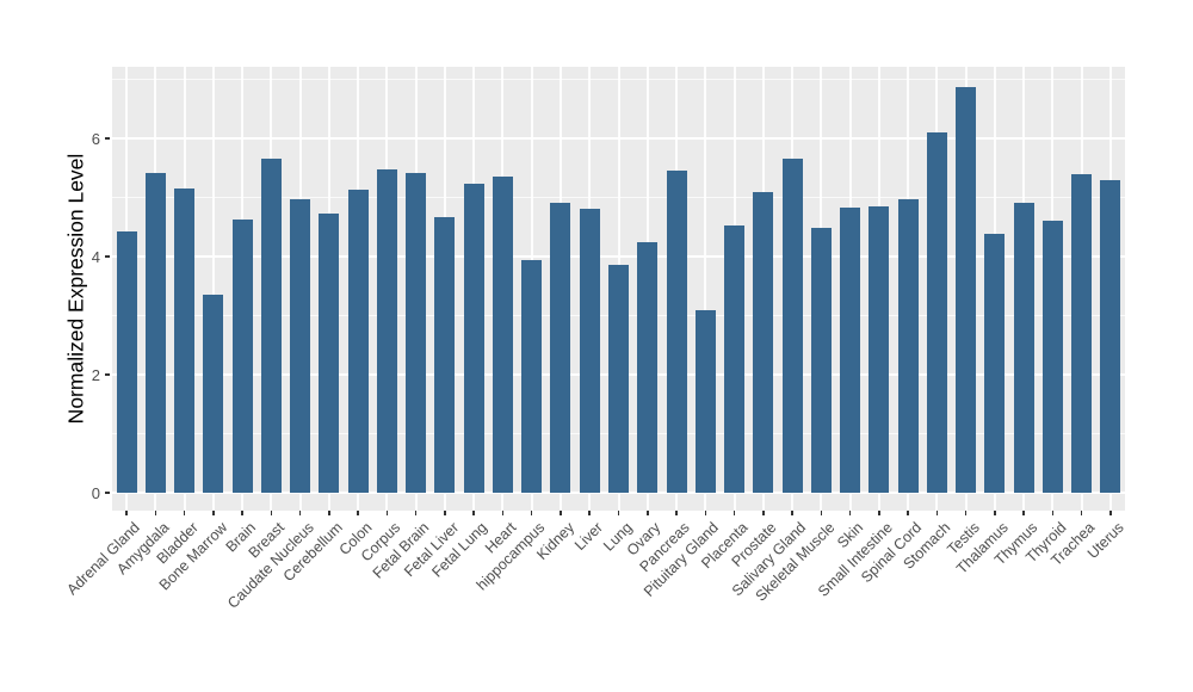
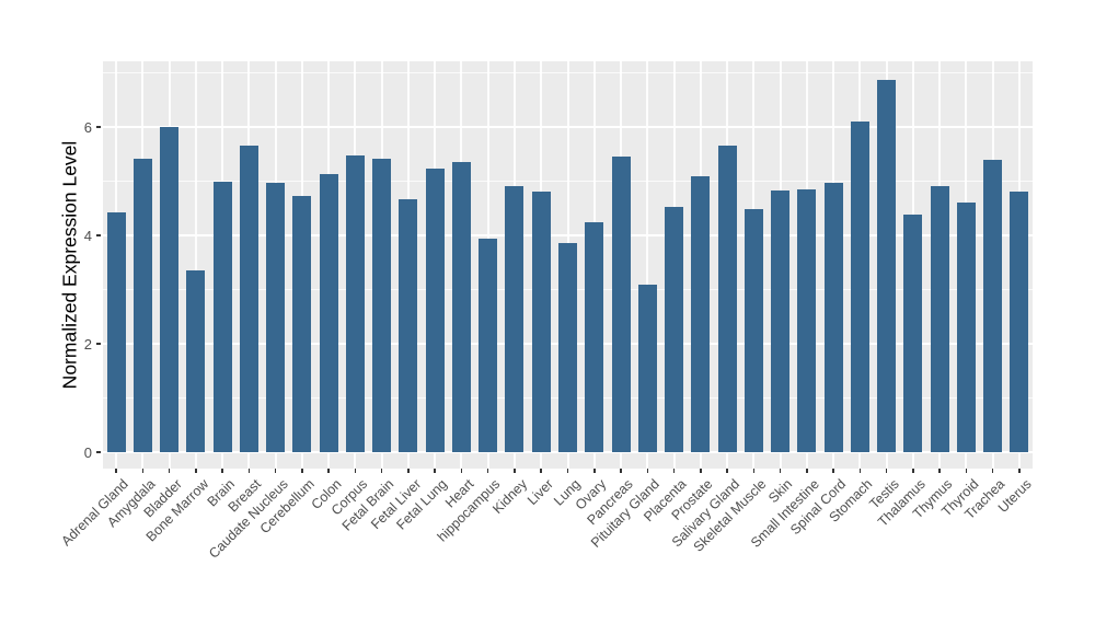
Bladder: 5.2 -> 6.0
Brain: 4.6 -> 5.0
Uterus: 5.3 -> 4.8
